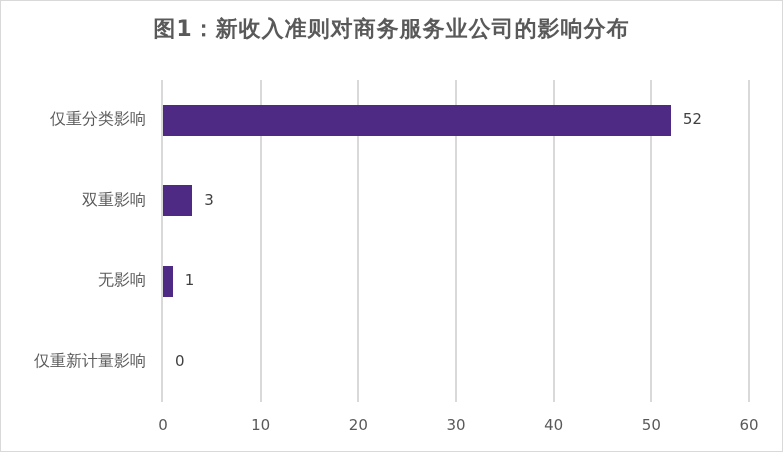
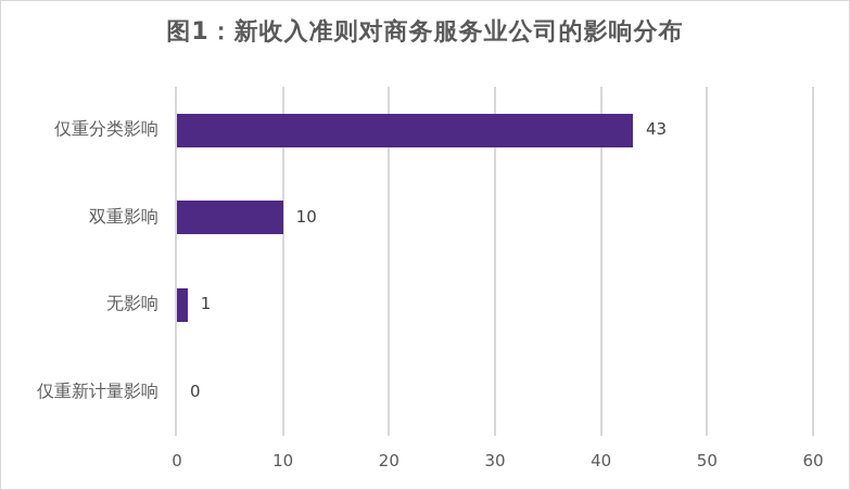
仅重分类影响: 52 -> 43
双重影响: 3 -> 10
